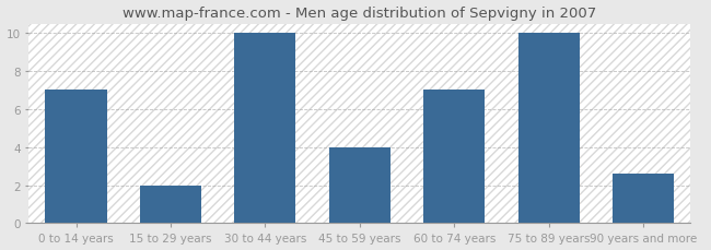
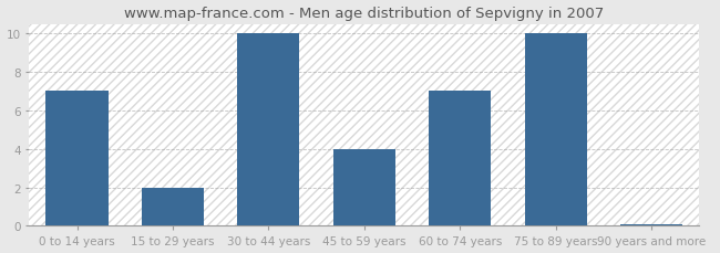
90 years and more: 2.6 -> 0.1
